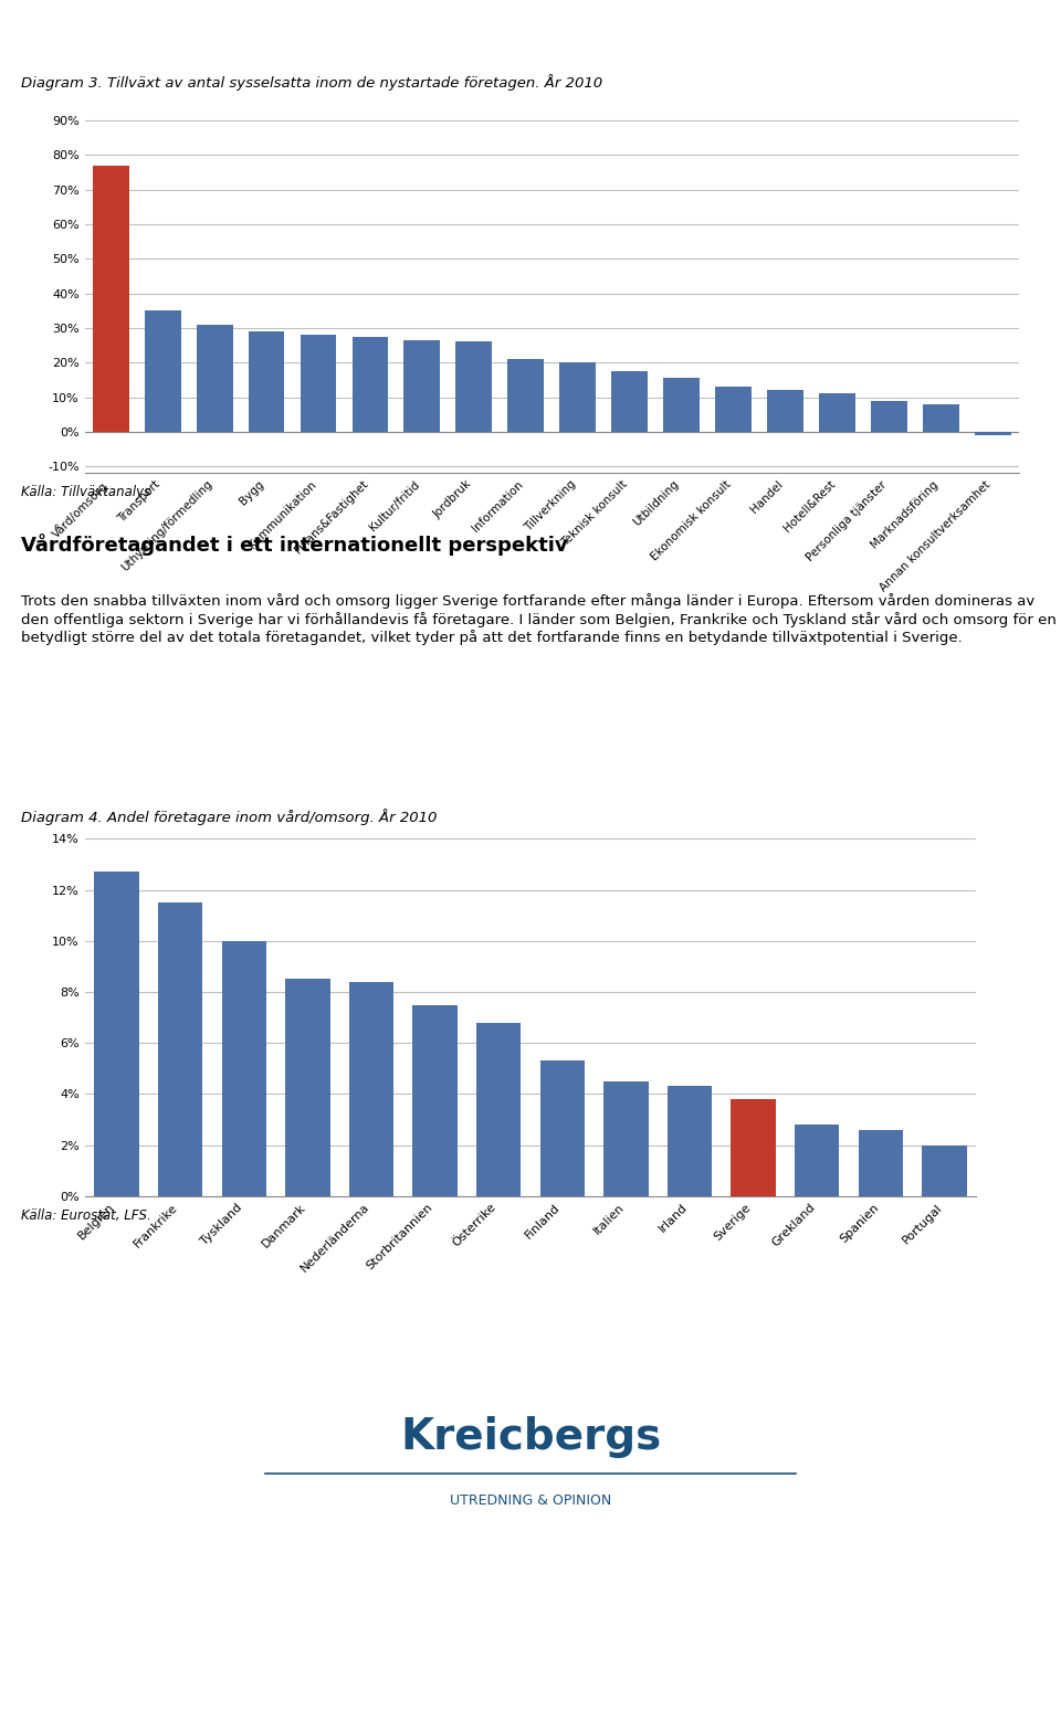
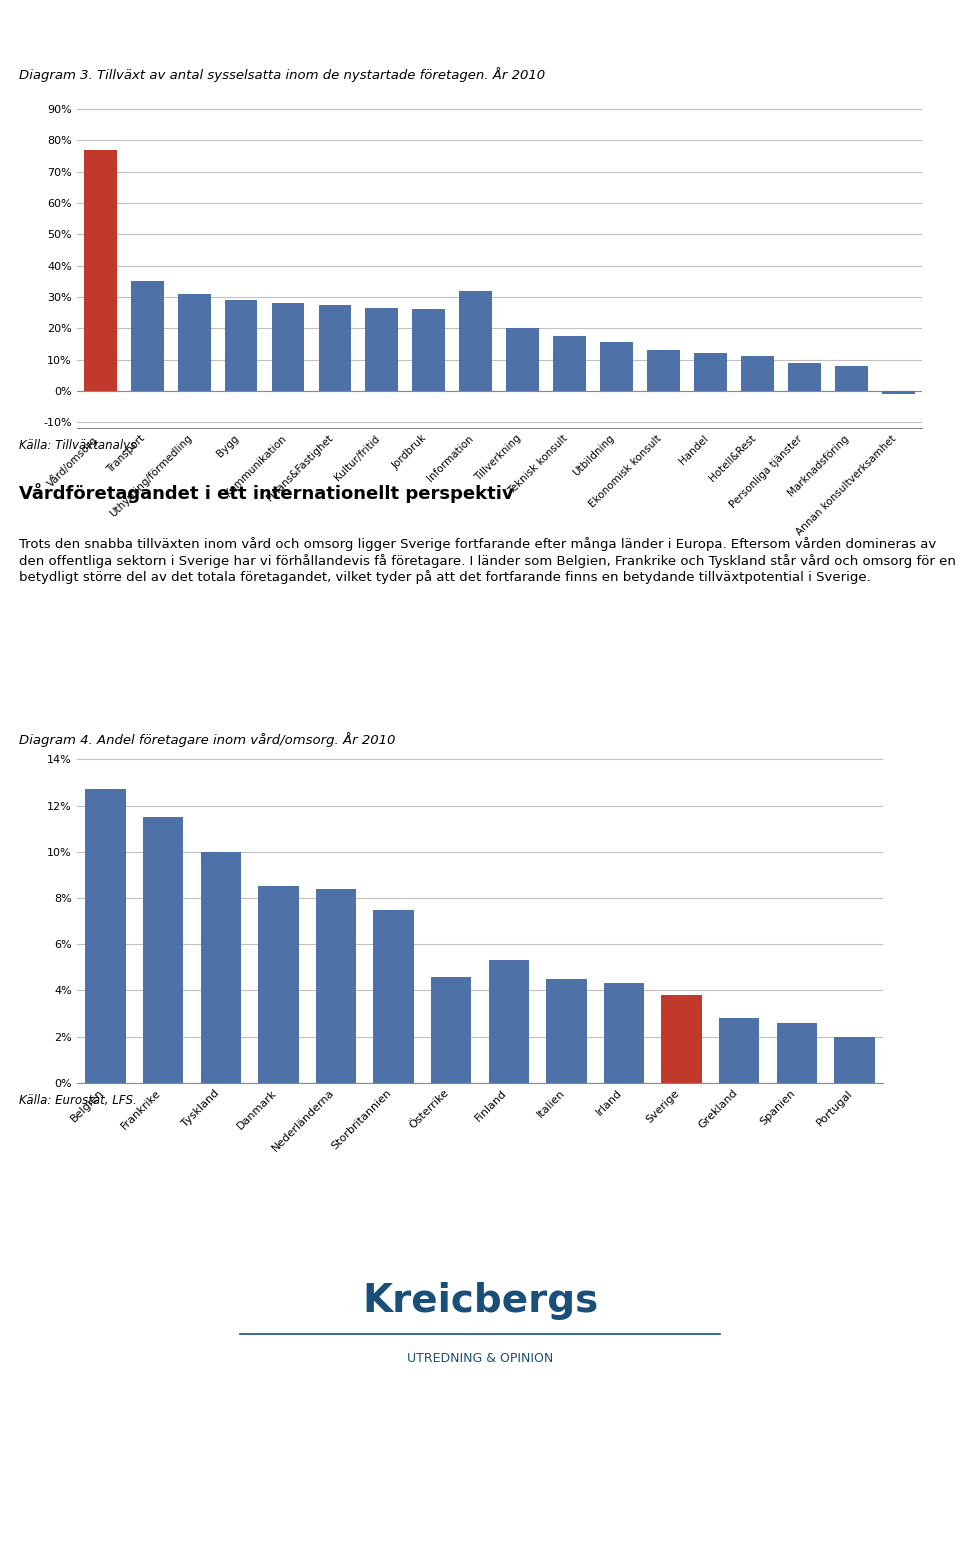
Information: 21.0% -> 32.0%
Österrike: 6.8% -> 4.6%
